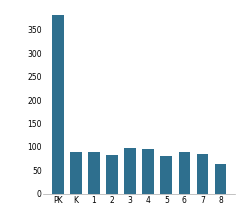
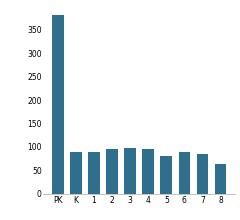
2: 83 -> 95
